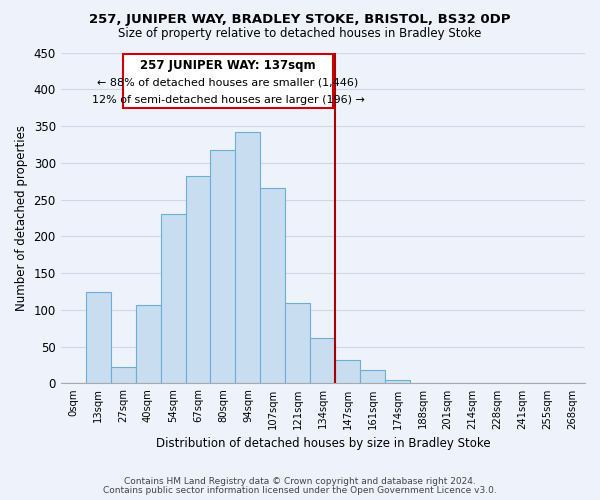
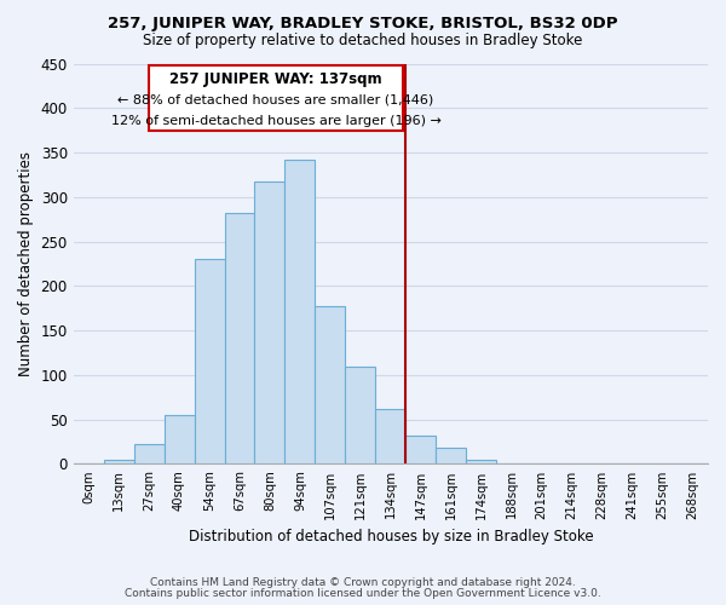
13sqm: 124 -> 5
40sqm: 106 -> 55
107sqm: 266 -> 178
